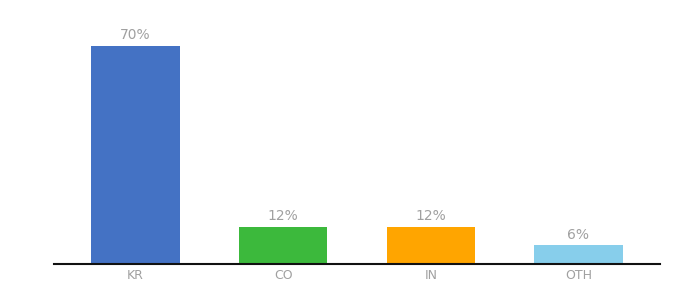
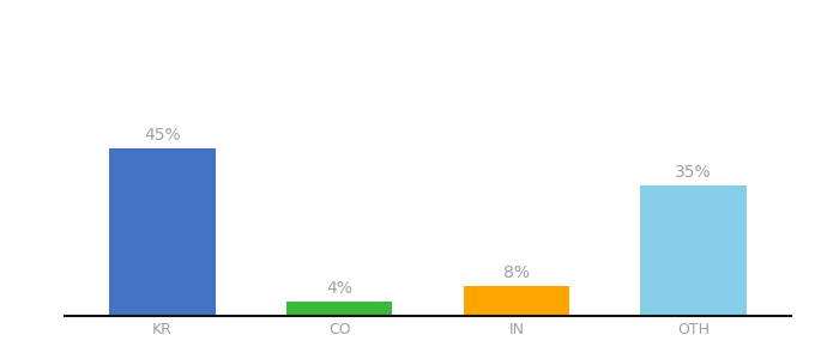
KR: 70% -> 45%
CO: 12% -> 4%
IN: 12% -> 8%
OTH: 6% -> 35%
